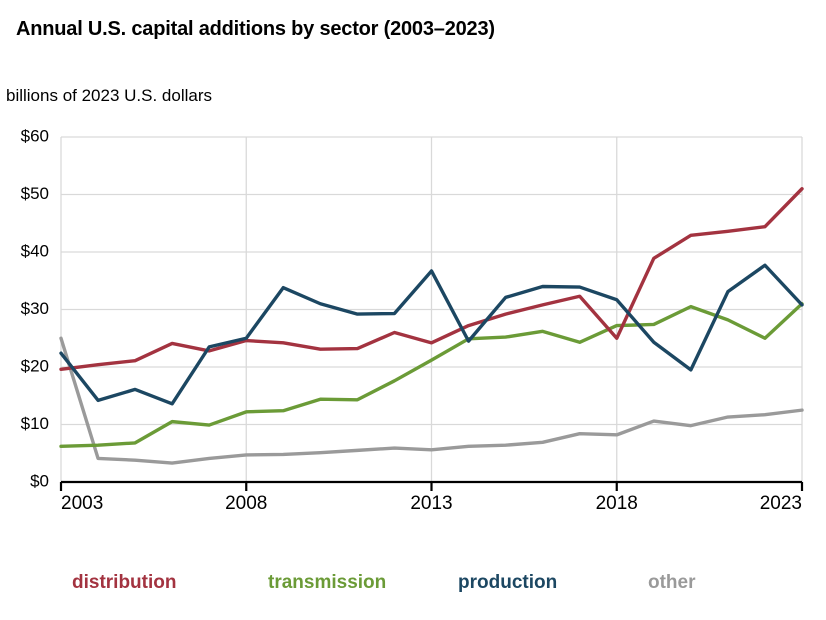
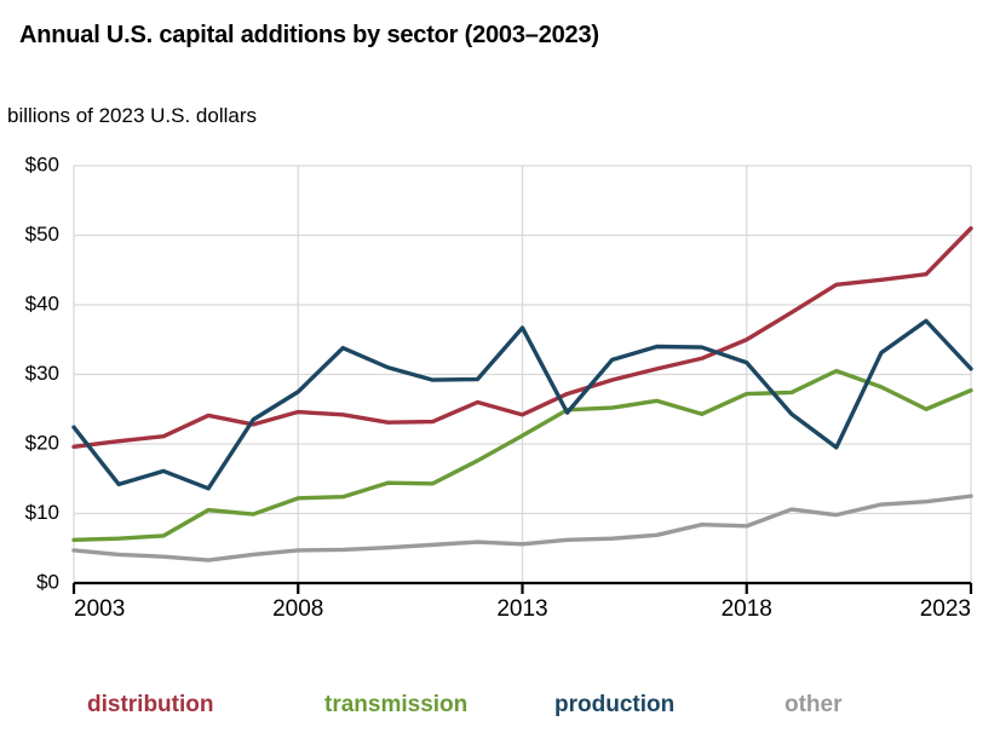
other/2003: $25 -> $5
production/2008: $25 -> $28
distribution/2018: $25 -> $35
transmission/2023: $31 -> $28
